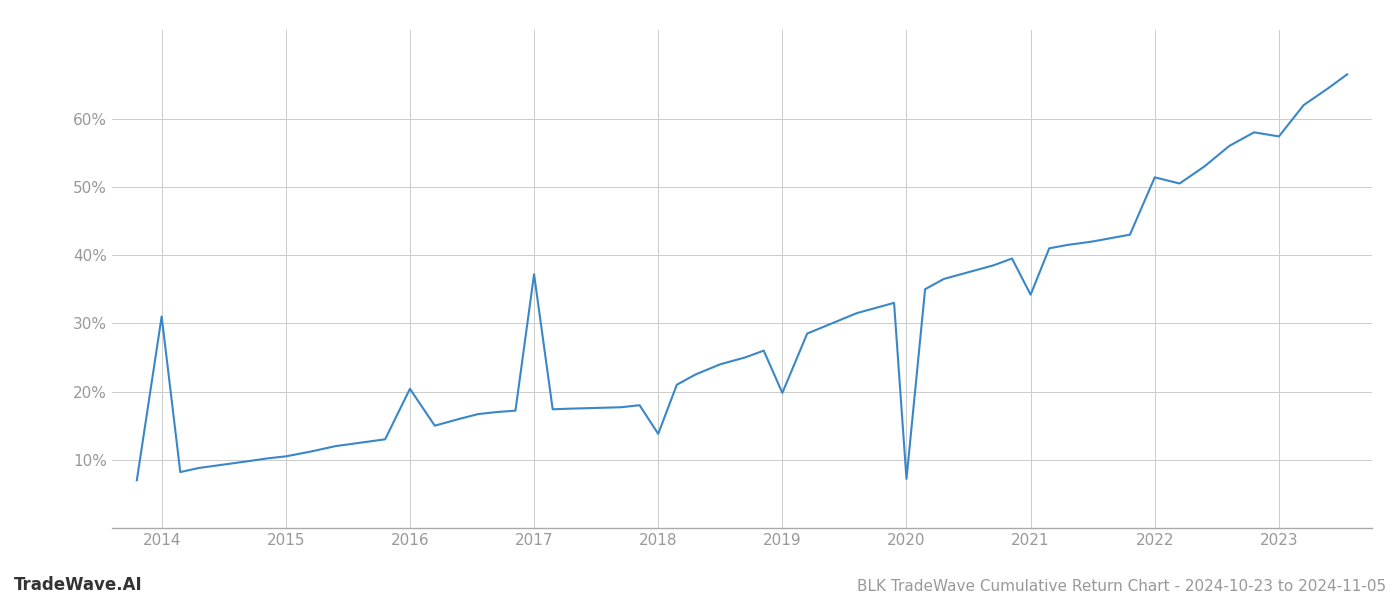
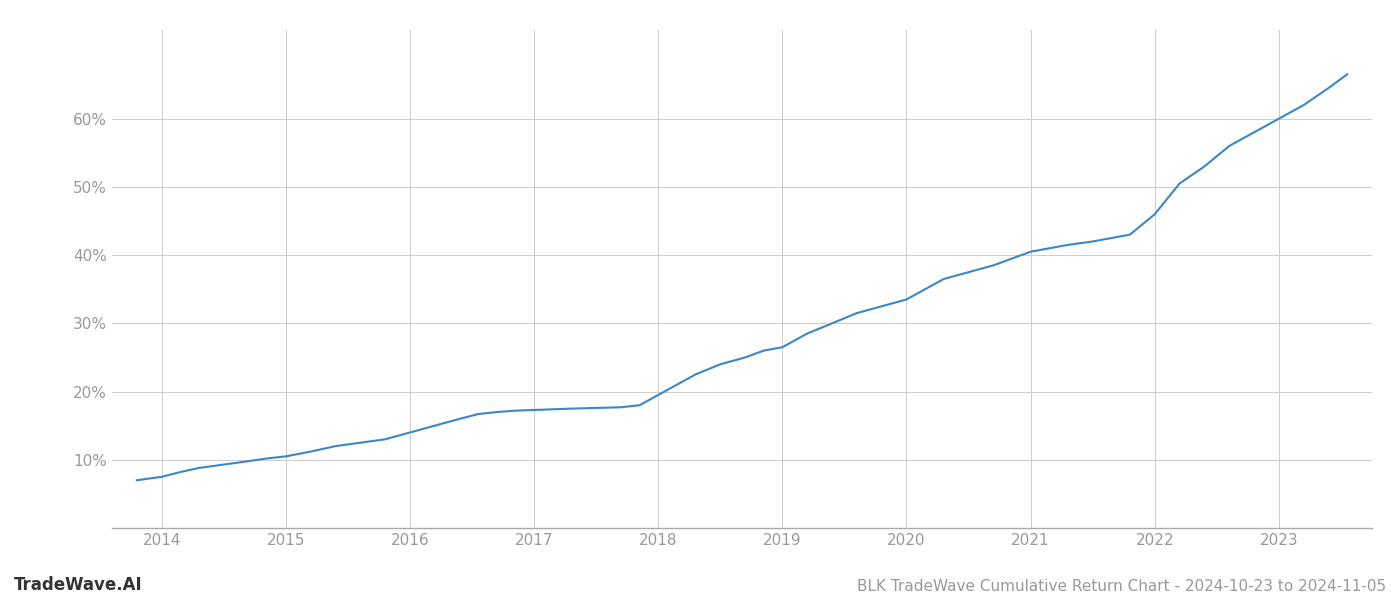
2014: 31.0% -> 7.5%
2016: 20.4% -> 14.0%
2017: 37.2% -> 17.3%
2018: 13.8% -> 19.5%
2019: 19.8% -> 26.5%
2020: 7.2% -> 33.5%
2021: 34.2% -> 40.5%
2022: 51.4% -> 46.0%
2023: 57.4% -> 60.0%
